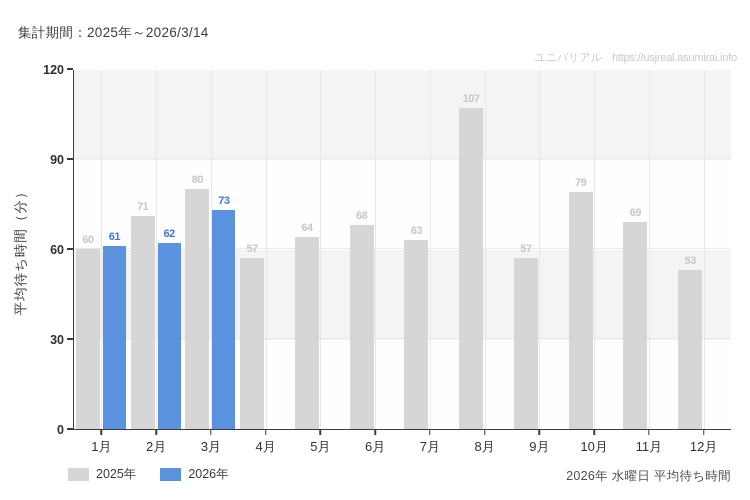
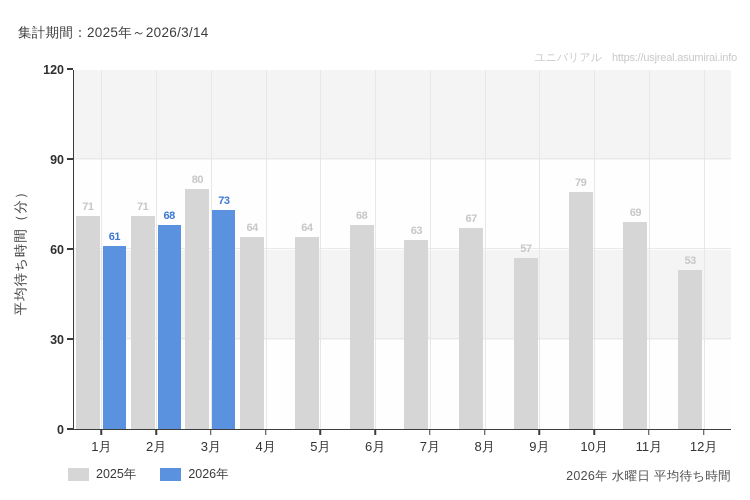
2025年/1月: 60 -> 71
2026年/2月: 62 -> 68
2025年/4月: 57 -> 64
2025年/8月: 107 -> 67
